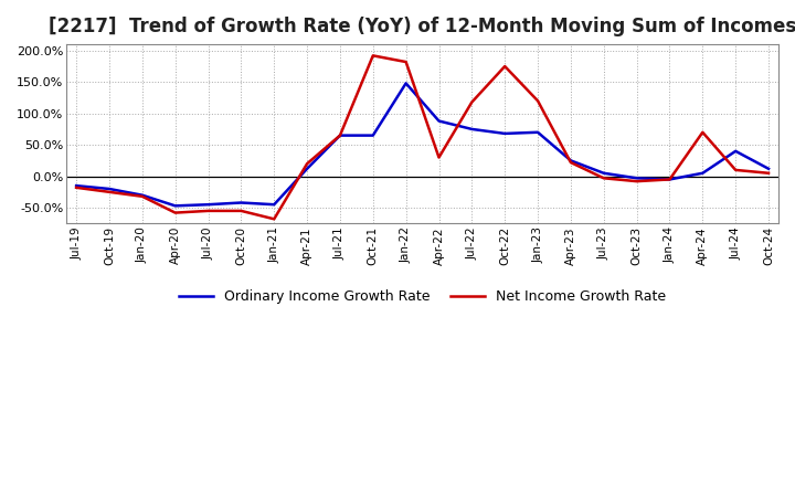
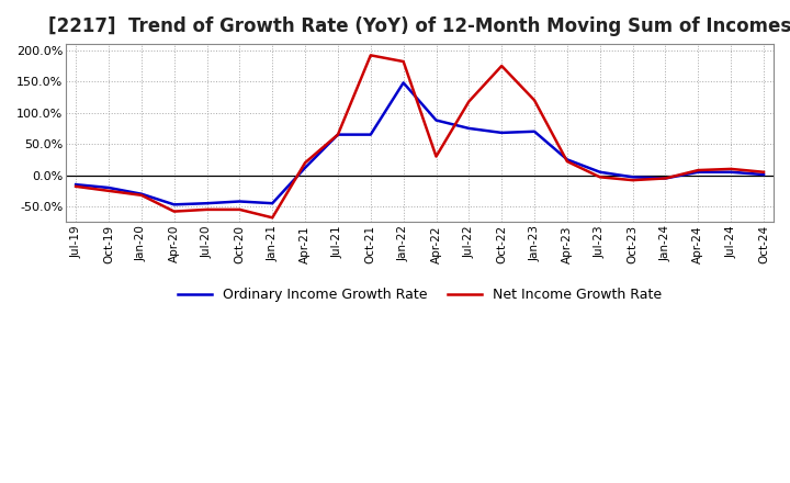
Net Income Growth Rate/Apr-24: 70% -> 8%
Ordinary Income Growth Rate/Jul-24: 40% -> 5%
Ordinary Income Growth Rate/Oct-24: 12% -> 1%
